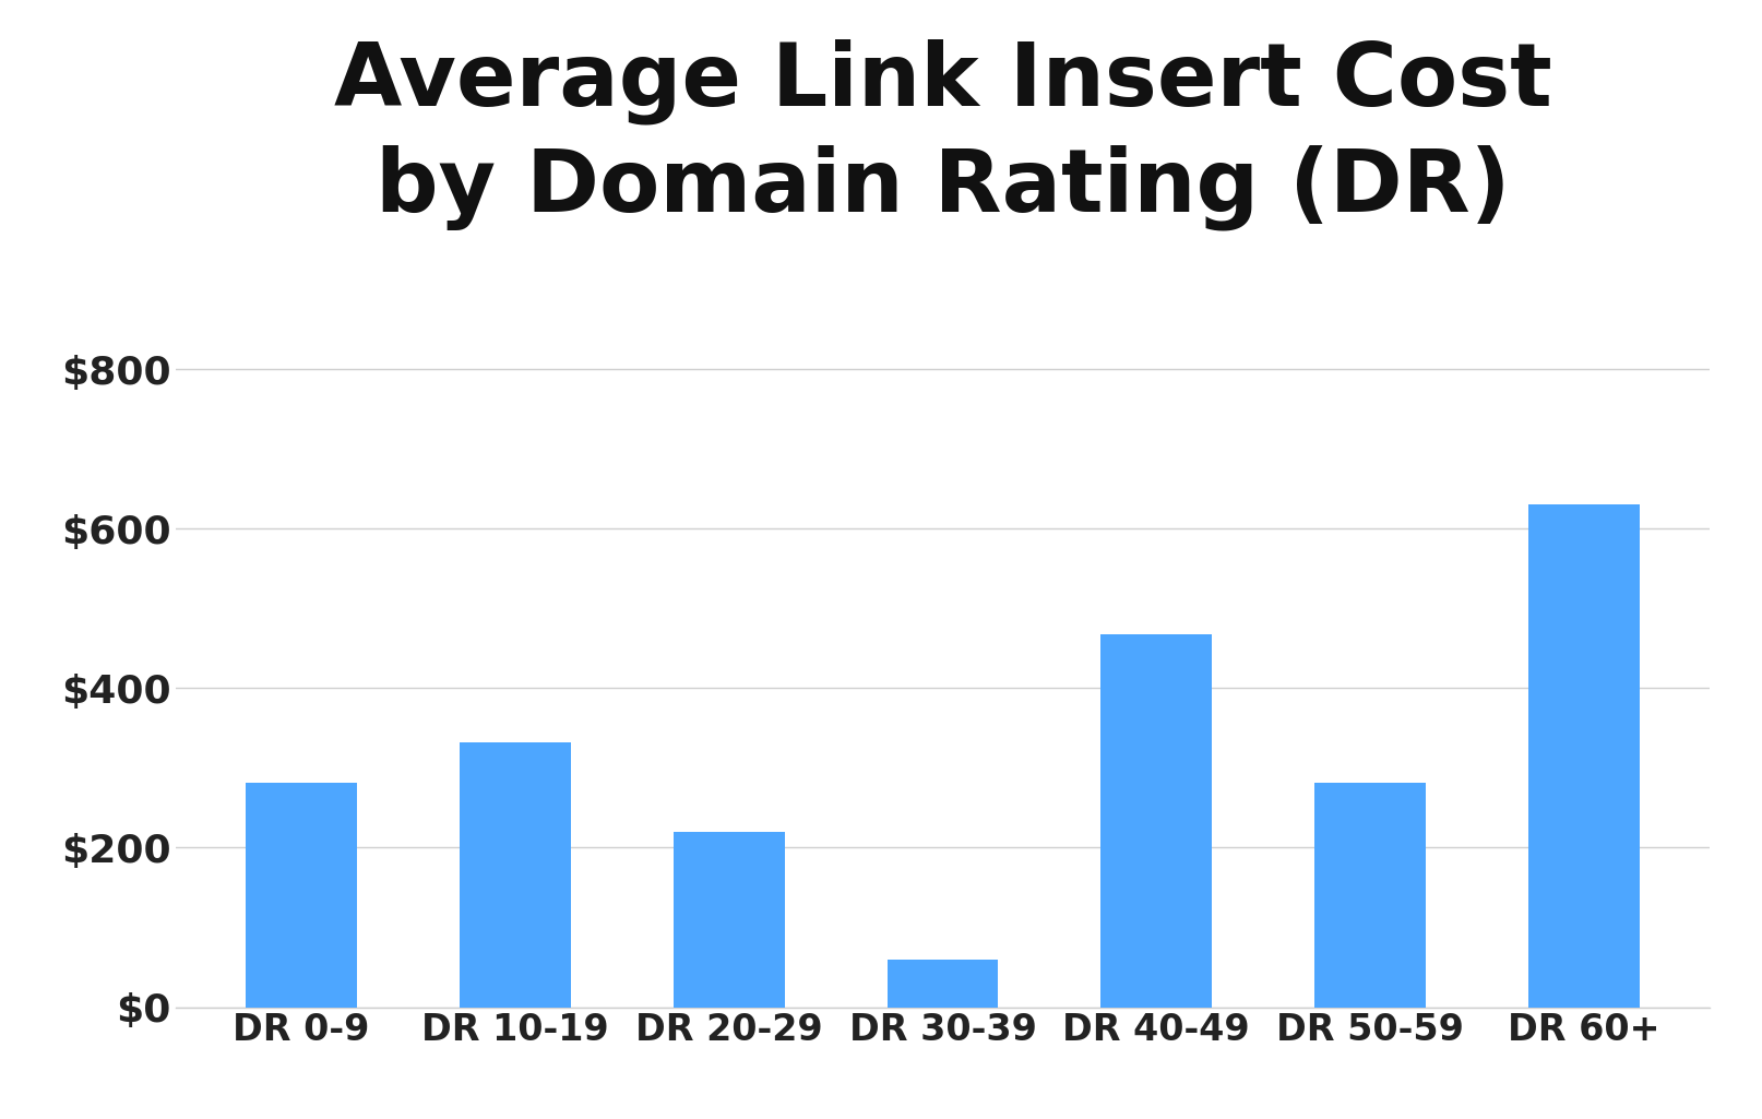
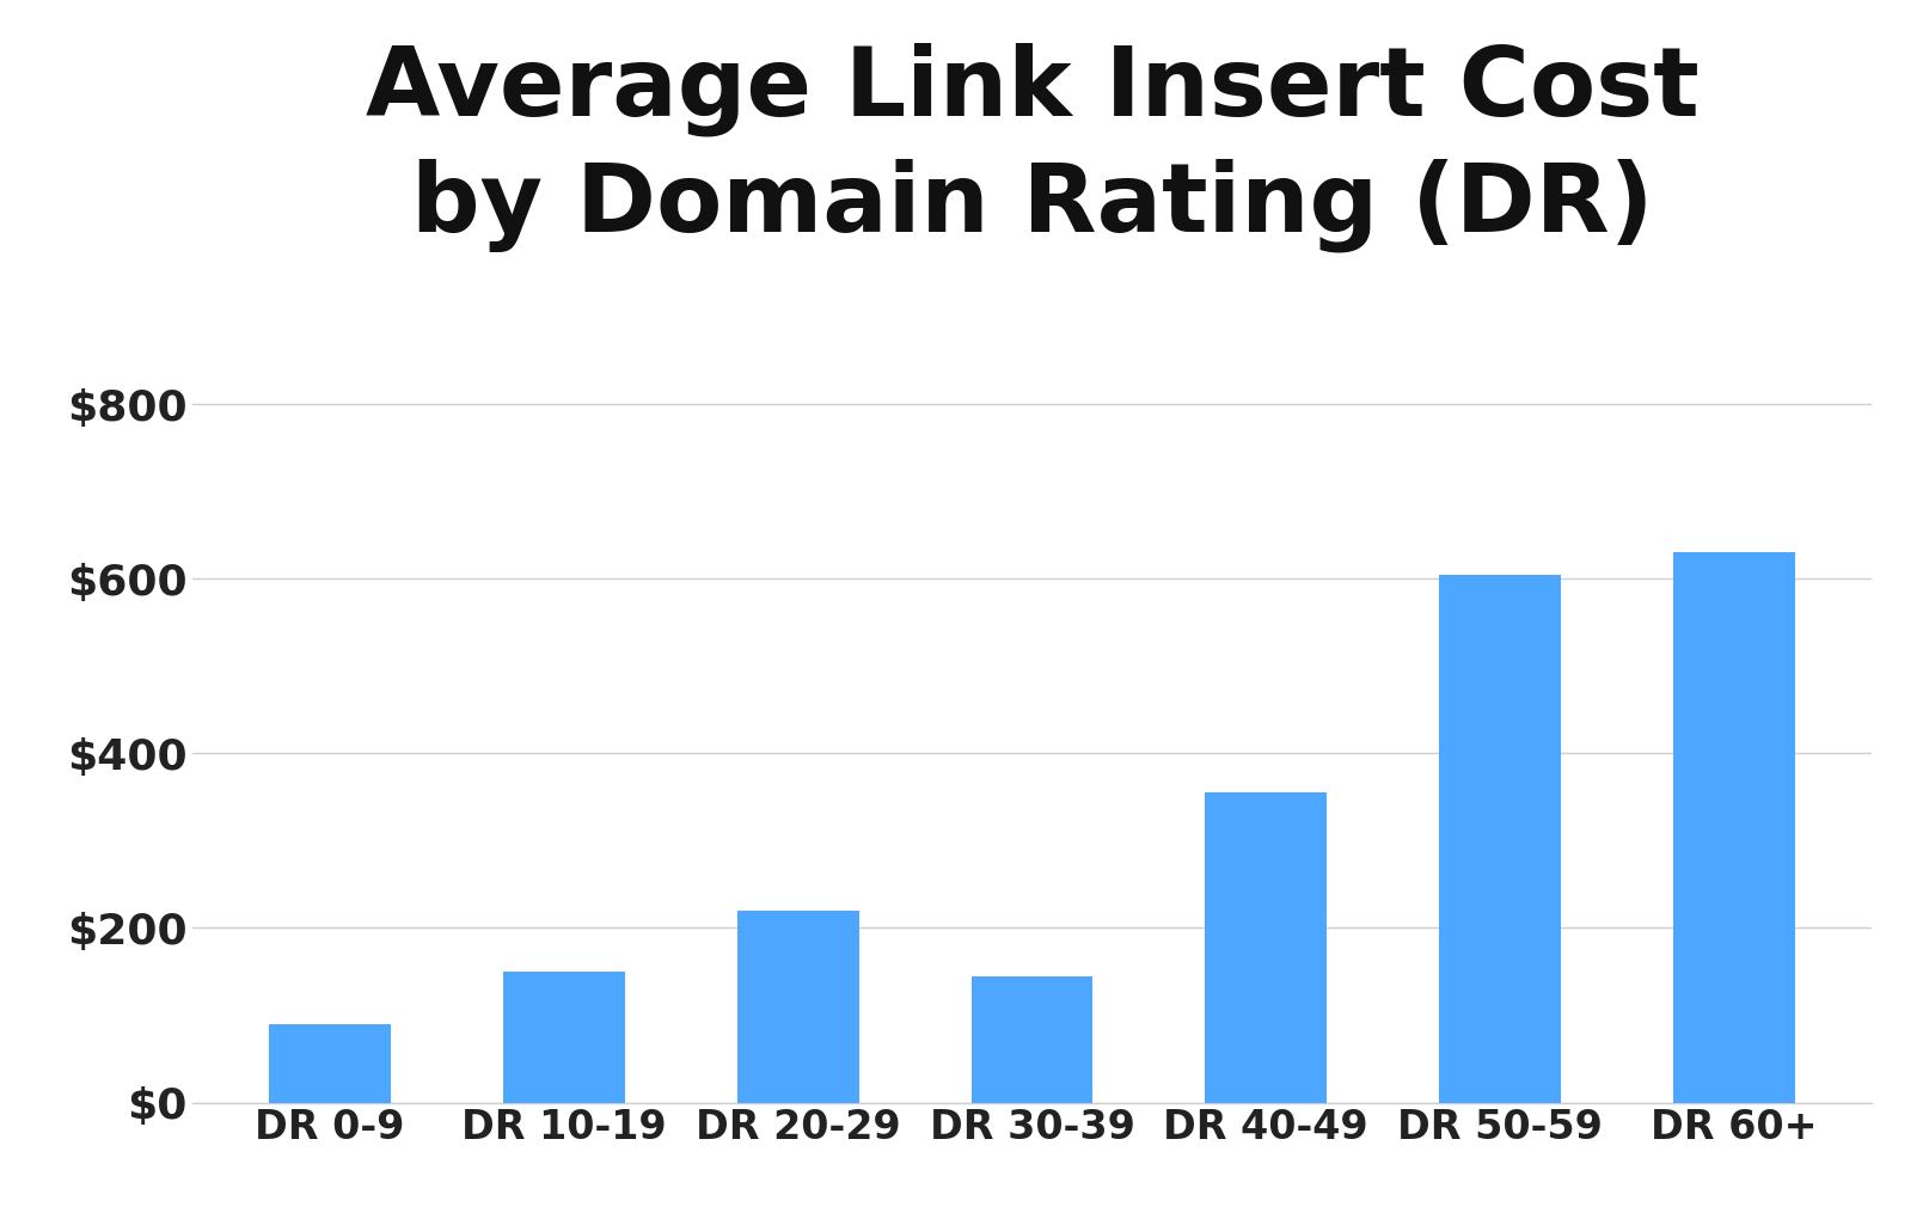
DR 0-9: $282 -> $90
DR 10-19: $332 -> $150
DR 30-39: $60 -> $145
DR 40-49: $468 -> $355
DR 50-59: $282 -> $605
